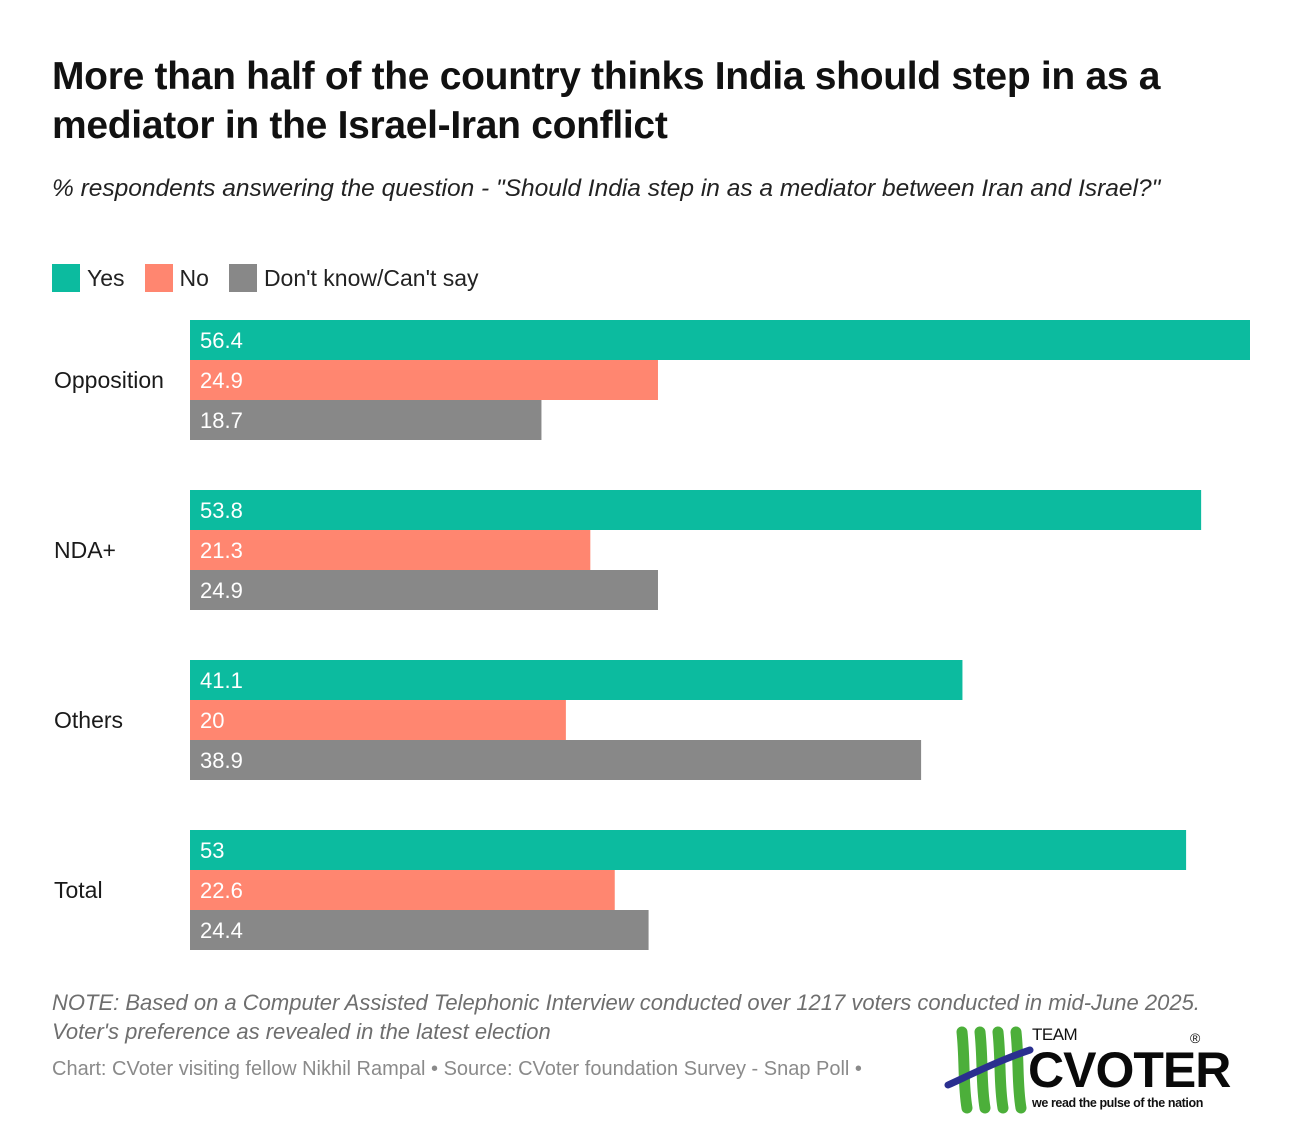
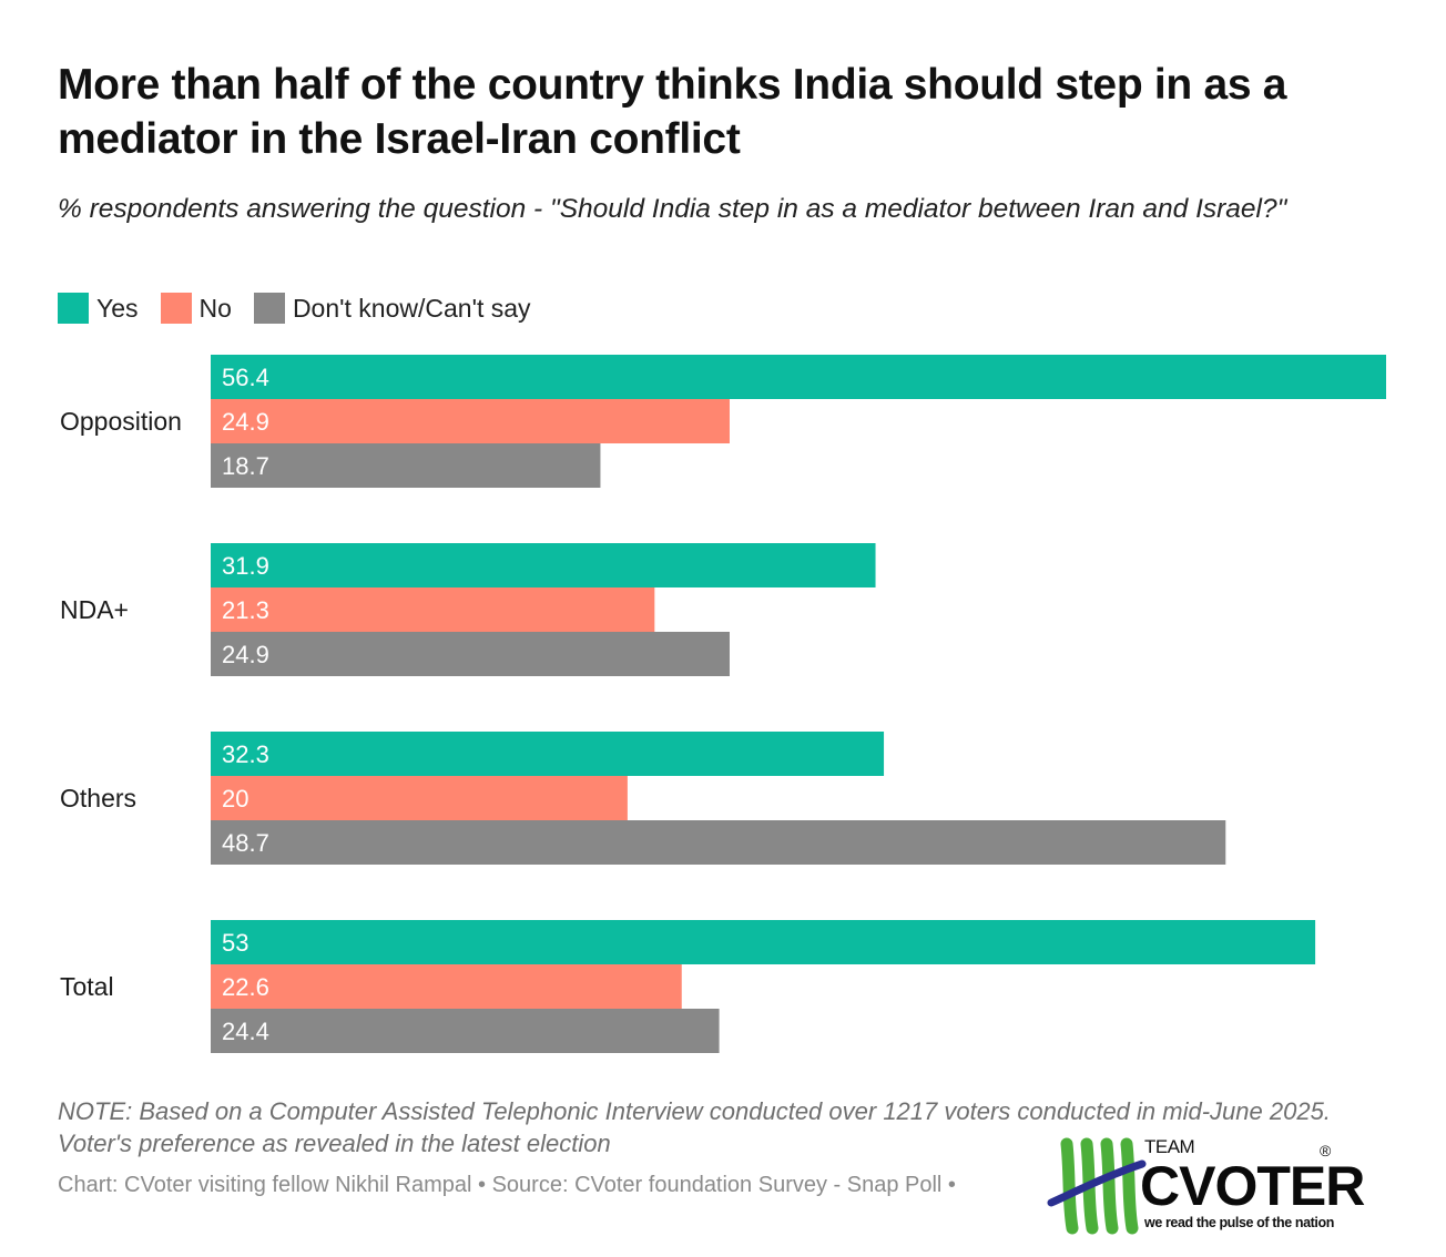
Yes/NDA+: 53.8 -> 31.9
Yes/Others: 41.1 -> 32.3
Don't know/Can't say/Others: 38.9 -> 48.7
